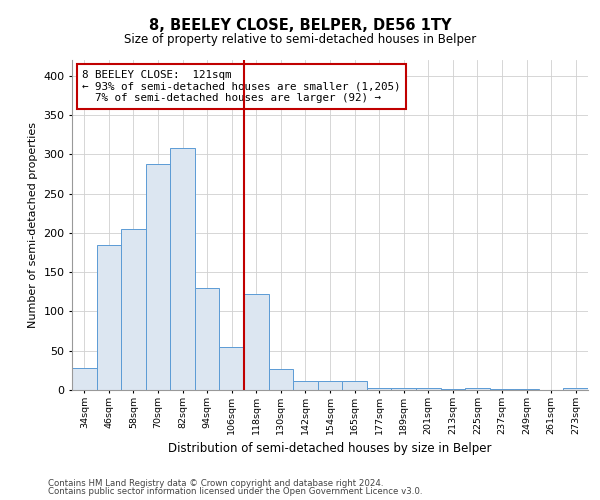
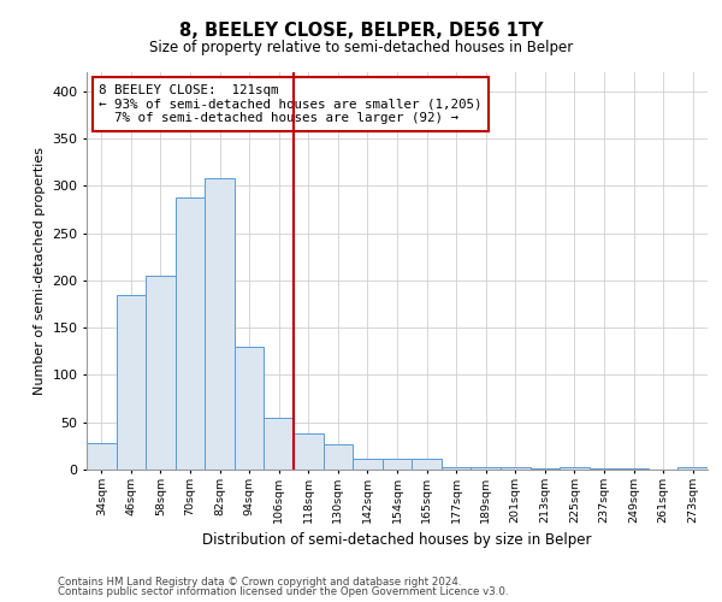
118sqm: 122 -> 38
